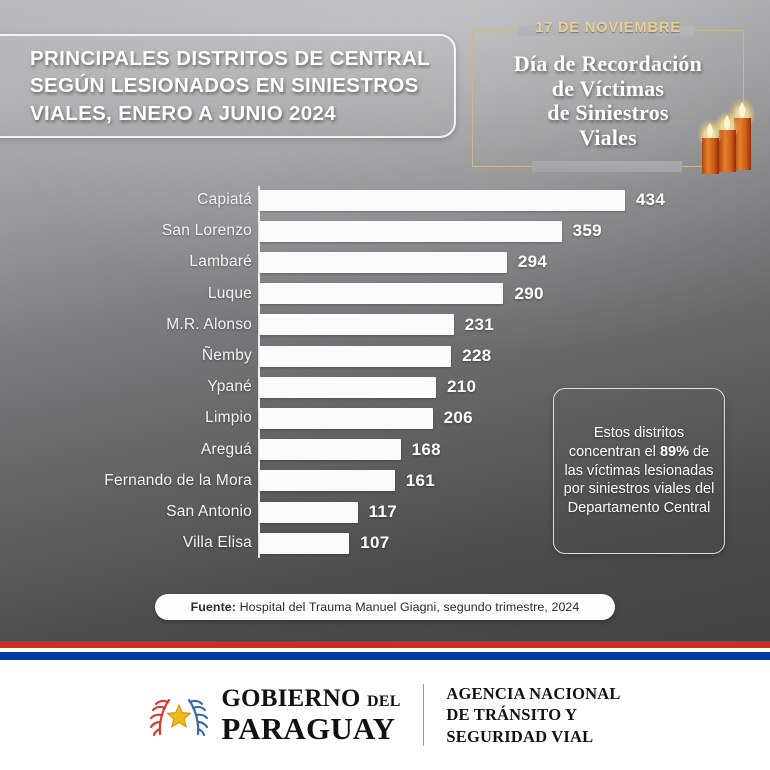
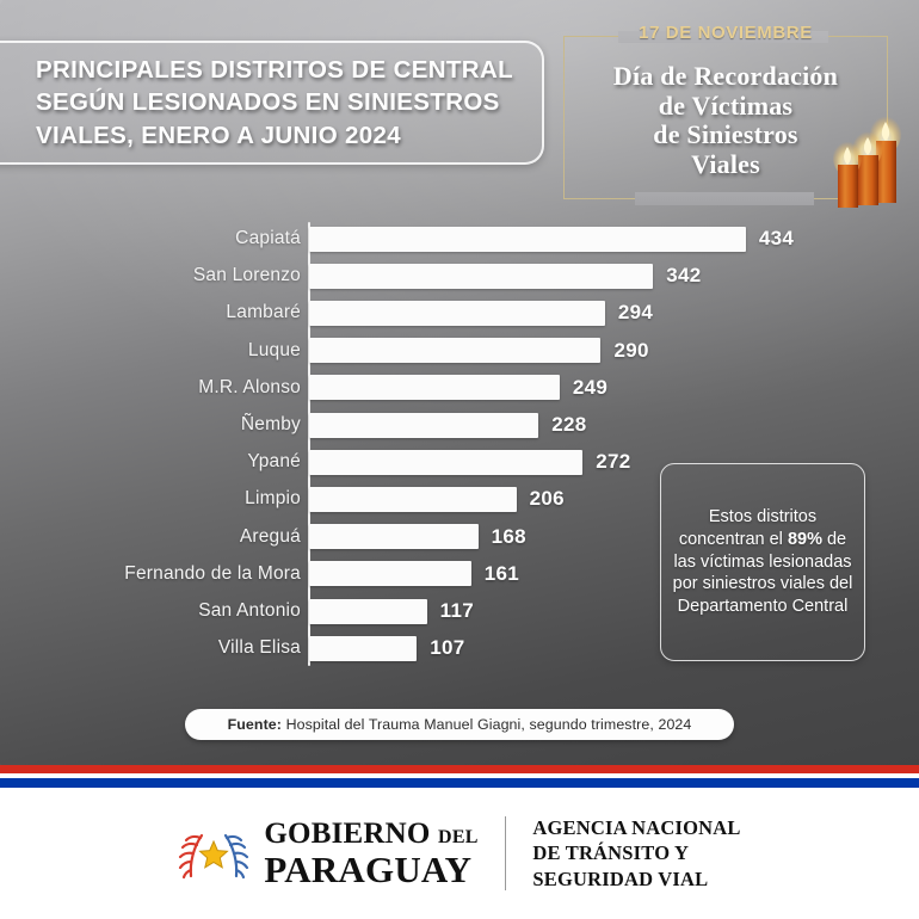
San Lorenzo: 359 -> 342
M.R. Alonso: 231 -> 249
Ypané: 210 -> 272
